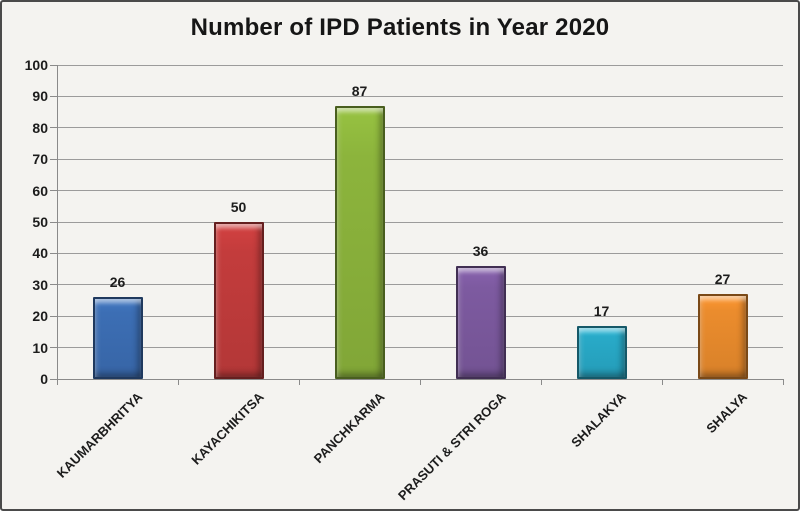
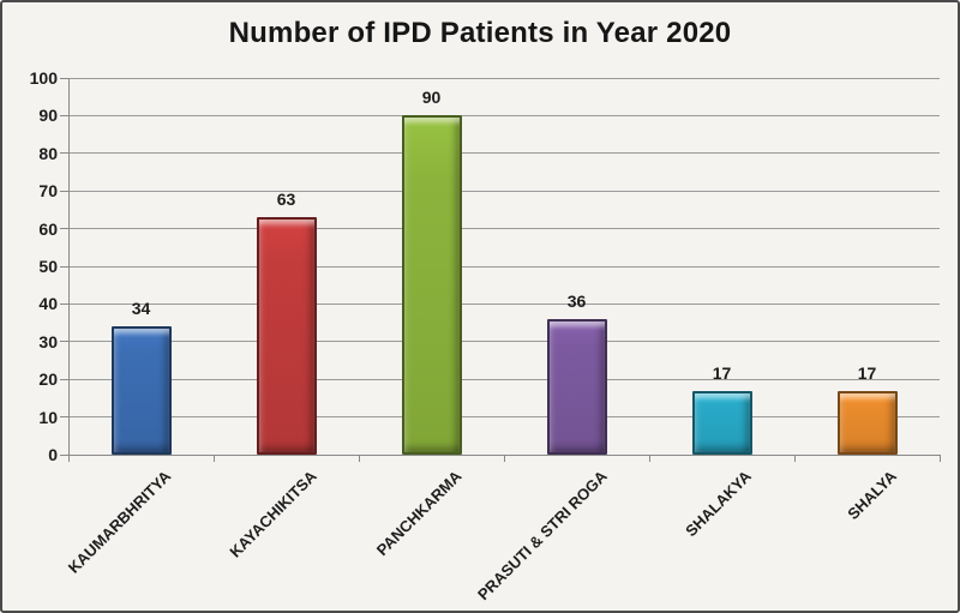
KAUMARBHRITYA: 26 -> 34
KAYACHIKITSA: 50 -> 63
PANCHKARMA: 87 -> 90
SHALYA: 27 -> 17
